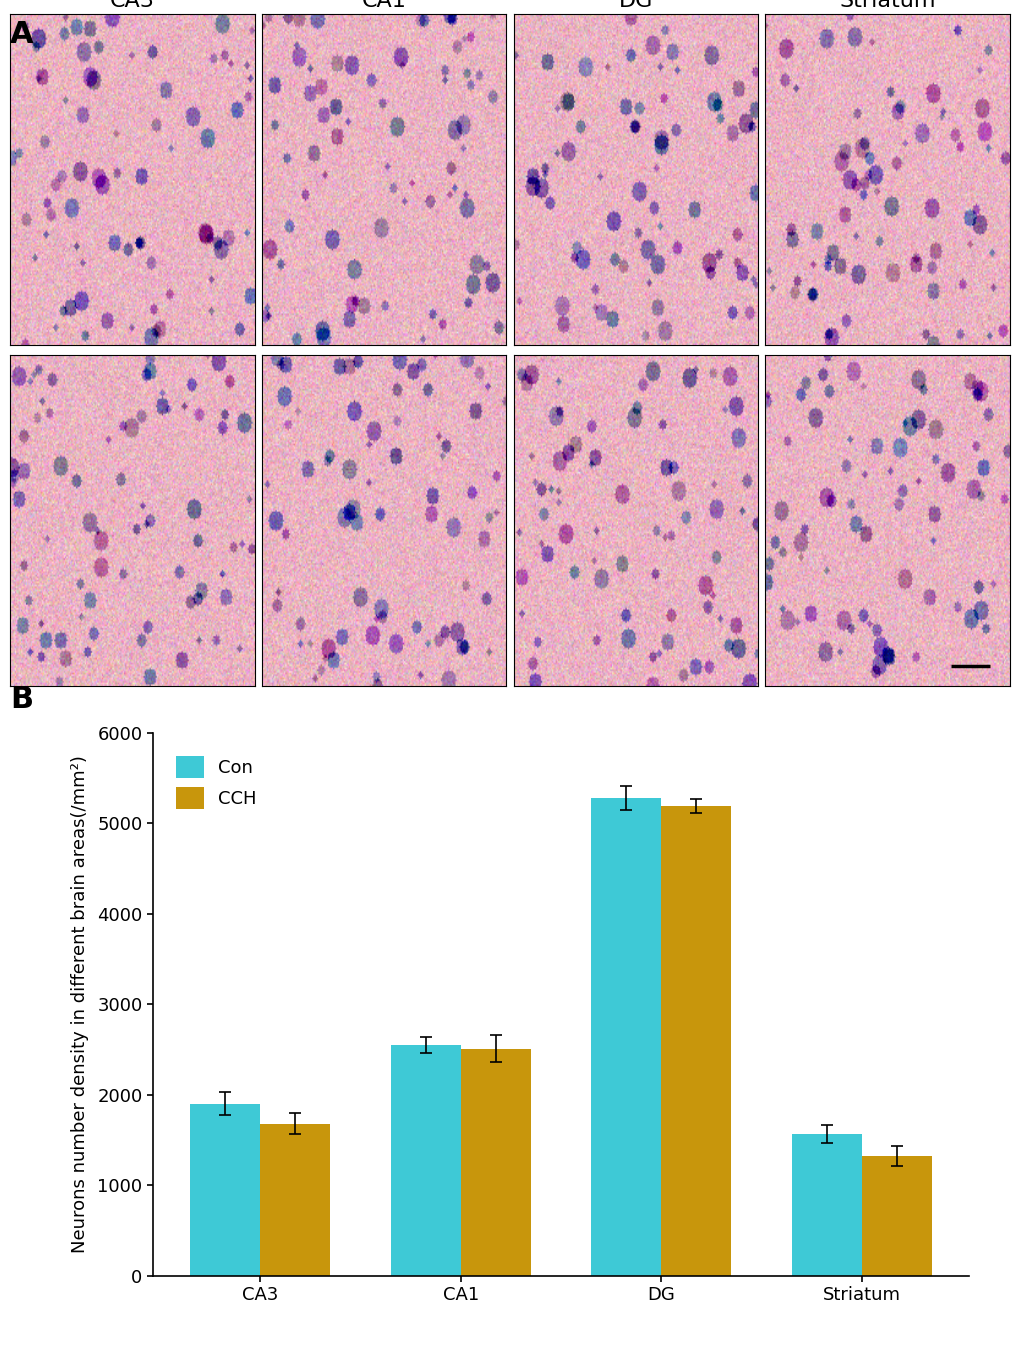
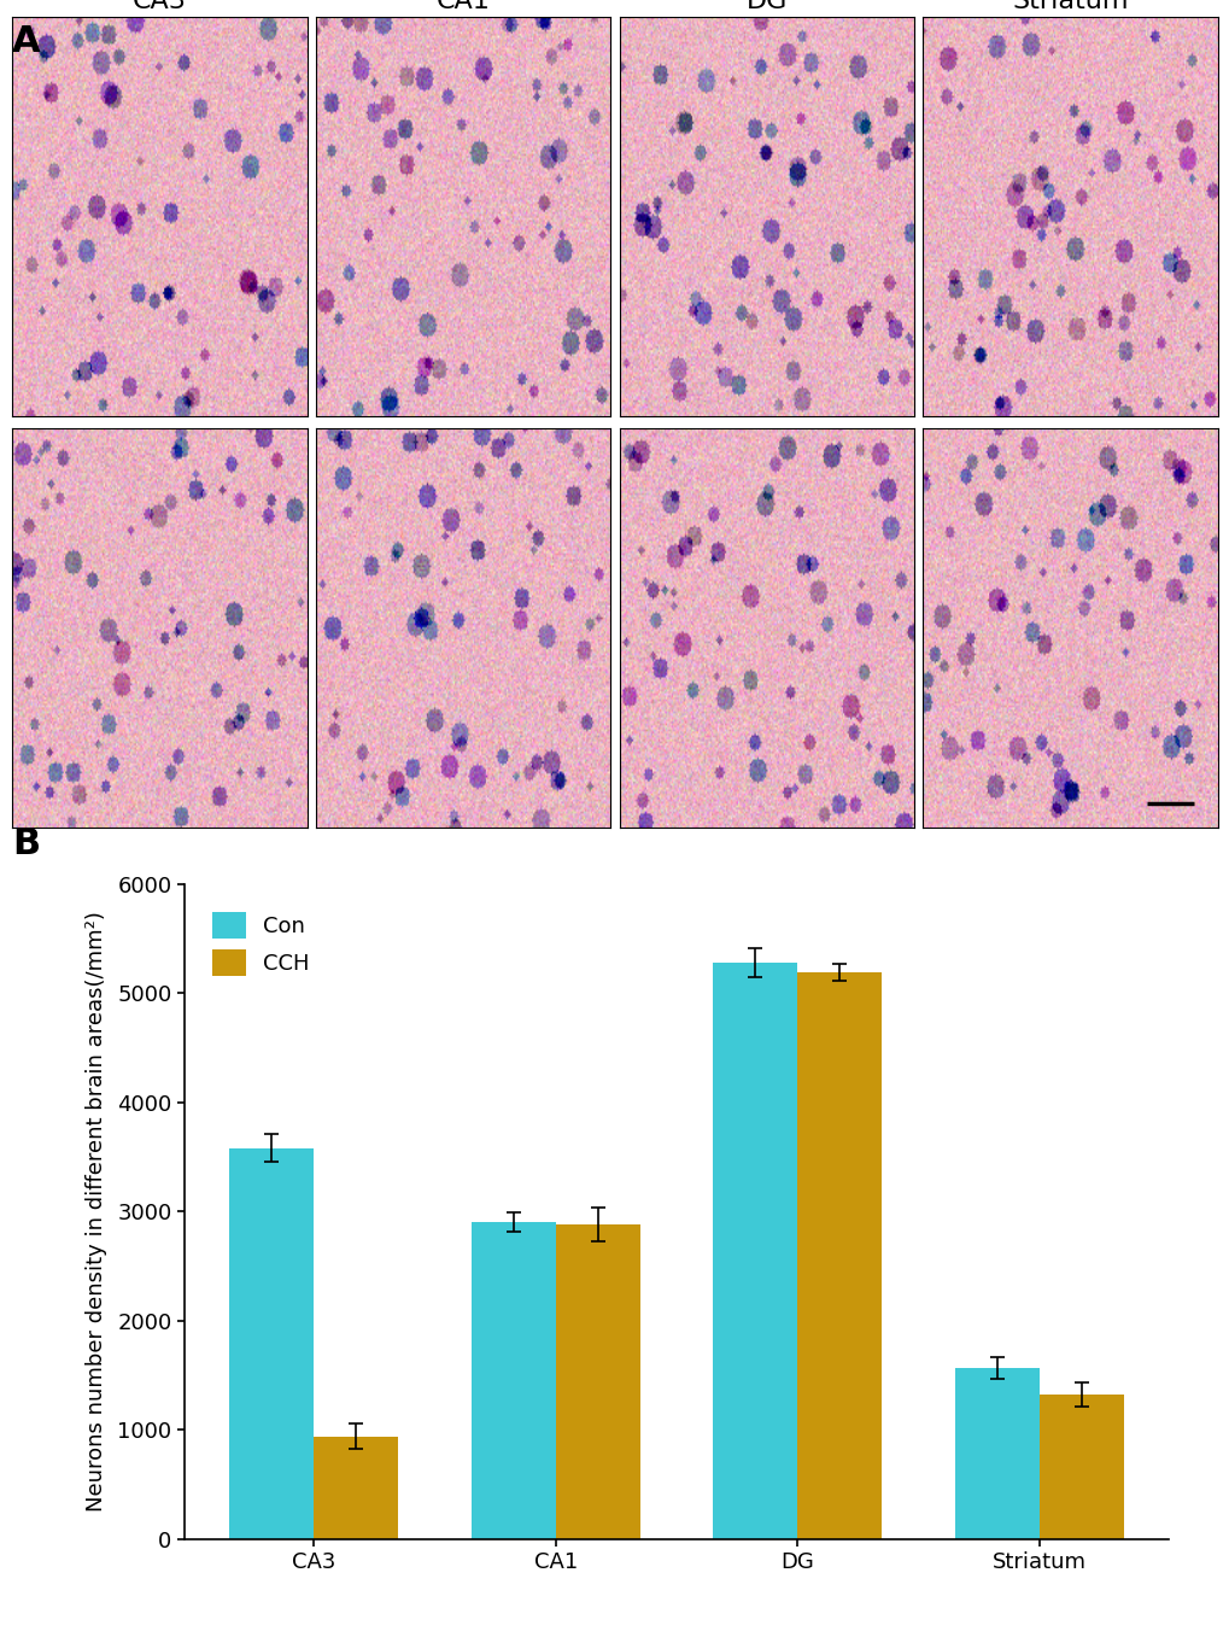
Con/CA3: 1900 -> 3580
CCH/CA3: 1680 -> 940
Con/CA1: 2550 -> 2900
CCH/CA1: 2510 -> 2880
